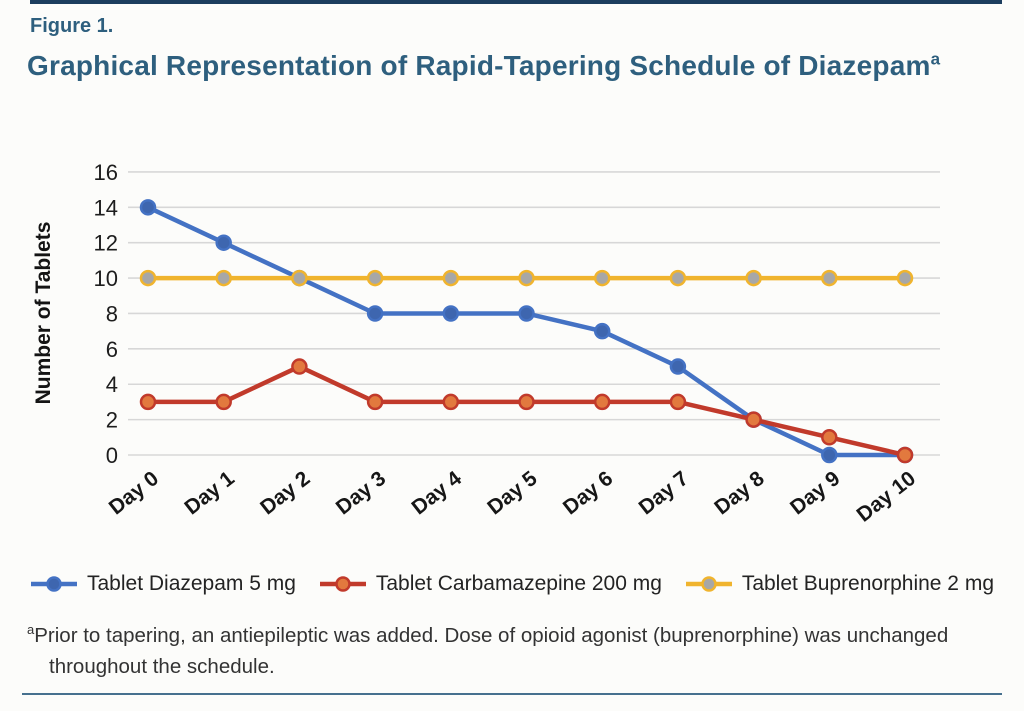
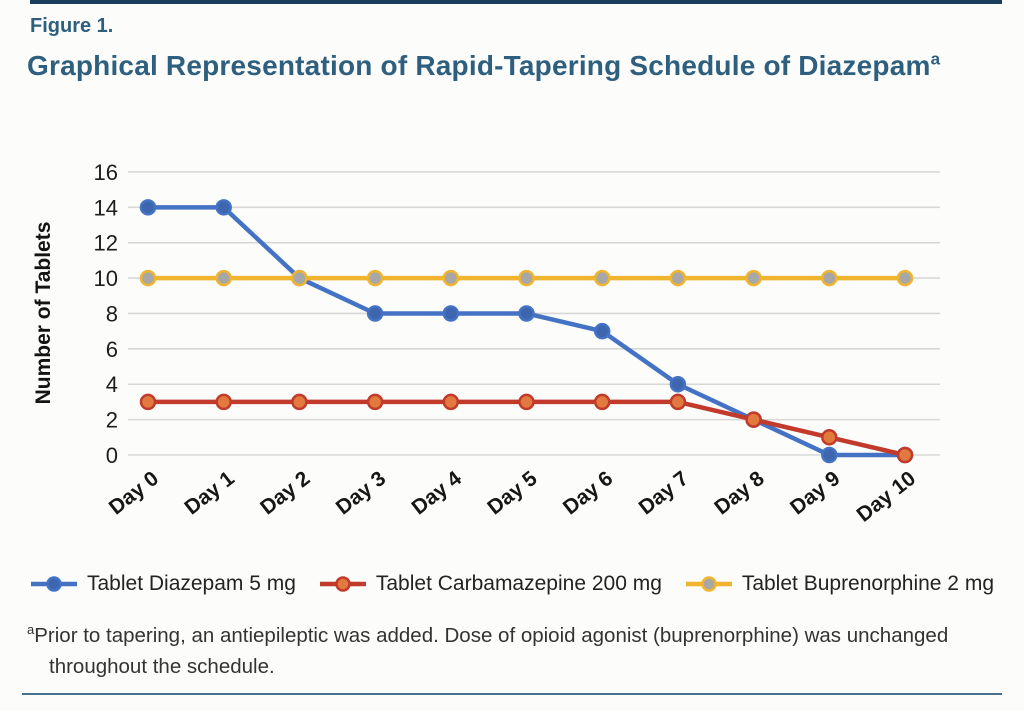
Tablet Diazepam 5 mg/Day 1: 12 -> 14
Tablet Carbamazepine 200 mg/Day 2: 5 -> 3
Tablet Diazepam 5 mg/Day 7: 5 -> 4
